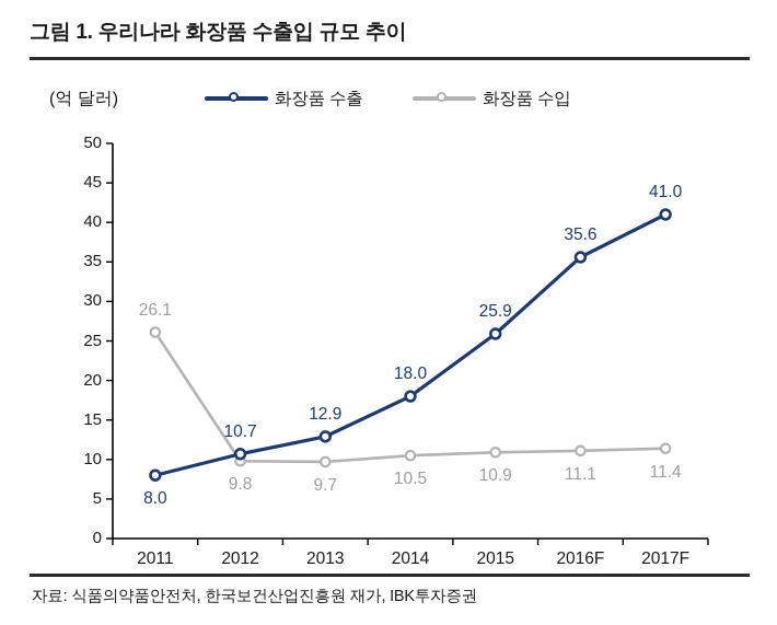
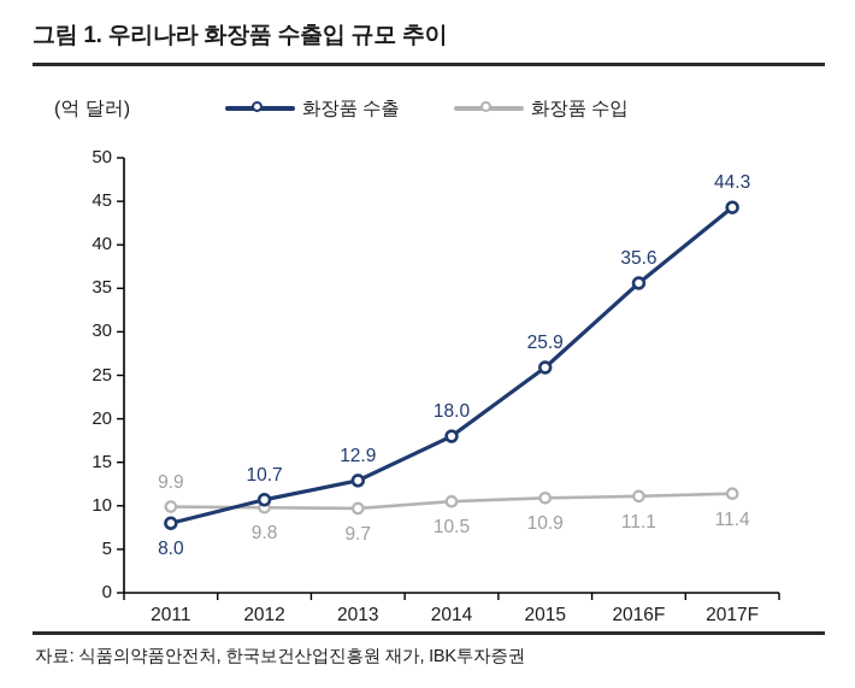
화장품 수입/2011: 26.1 -> 9.9
화장품 수출/2017F: 41.0 -> 44.3
